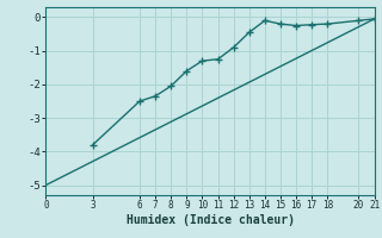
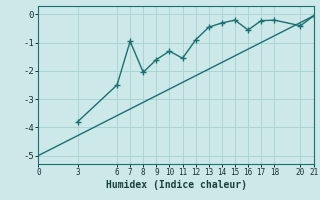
7: -2.35 -> -0.95
11: -1.25 -> -1.55
14: -0.10 -> -0.30
16: -0.25 -> -0.55
20: -0.10 -> -0.40
